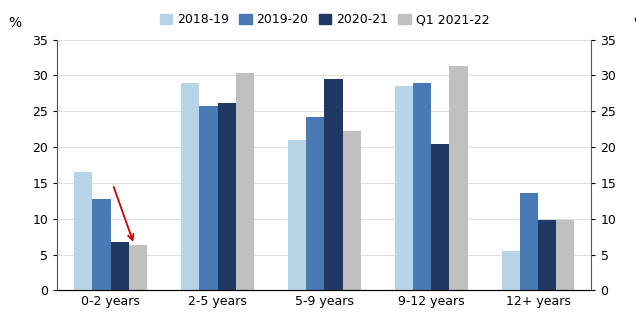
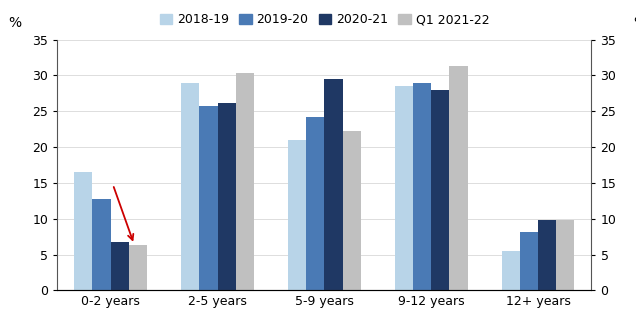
2020-21/9-12 years: 20.4 -> 28.0
2019-20/12+ years: 13.6 -> 8.2
